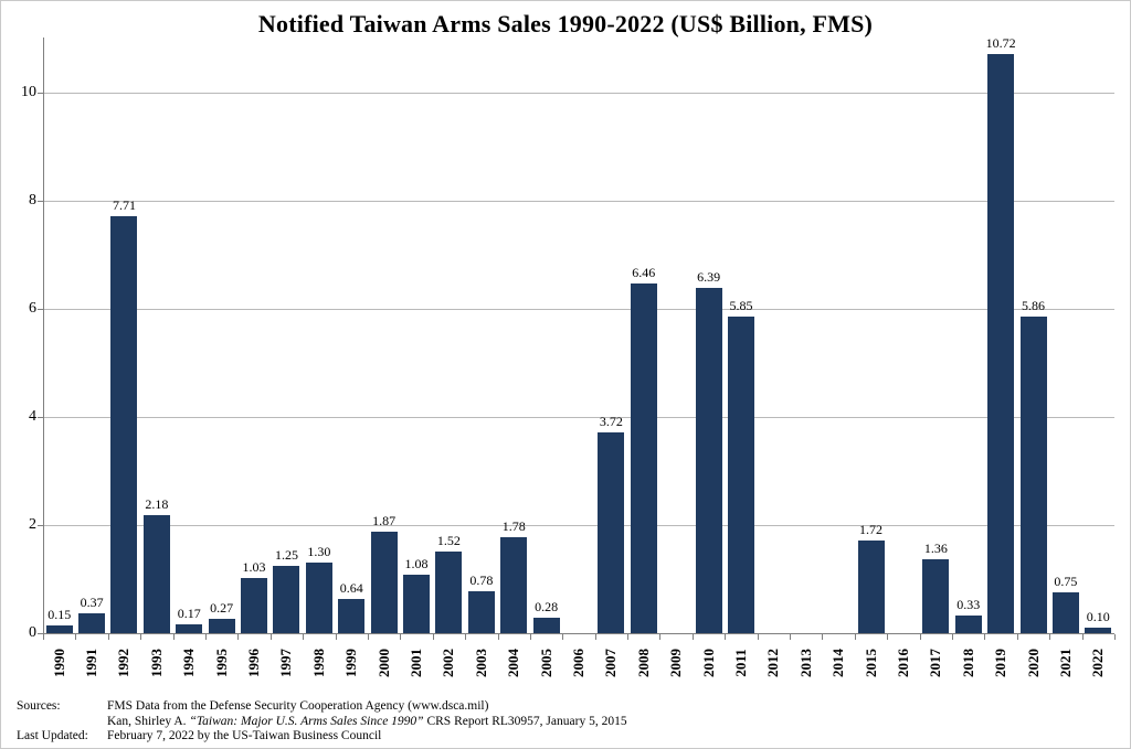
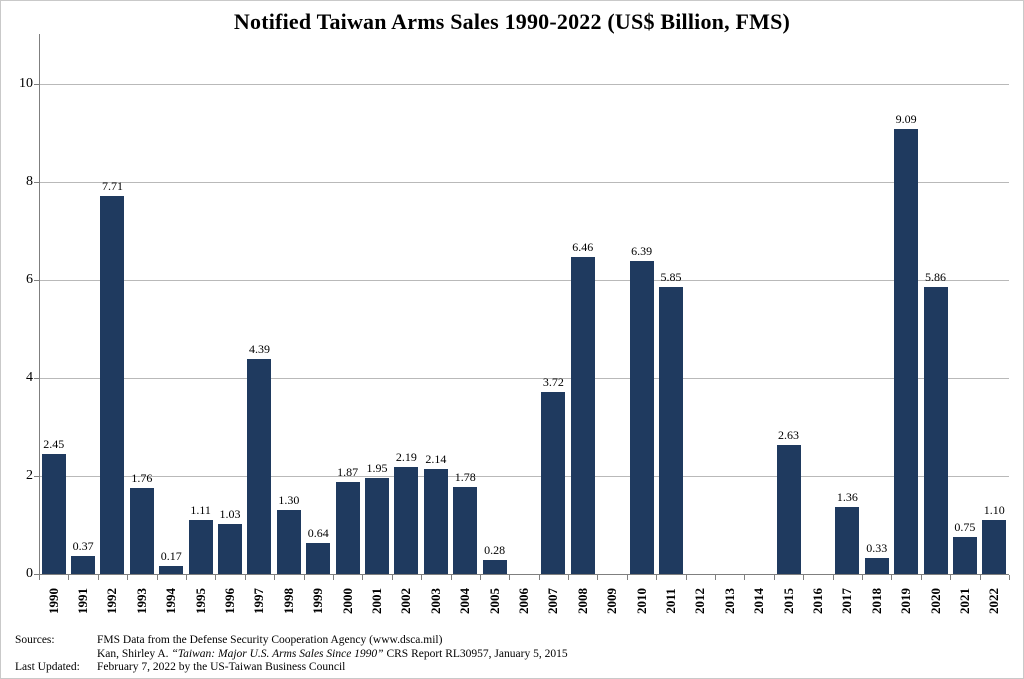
1990: 0.15 -> 2.45
1993: 2.18 -> 1.76
1995: 0.27 -> 1.11
1997: 1.25 -> 4.39
2001: 1.08 -> 1.95
2002: 1.52 -> 2.19
2003: 0.78 -> 2.14
2015: 1.72 -> 2.63
2019: 10.72 -> 9.09
2022: 0.10 -> 1.10
